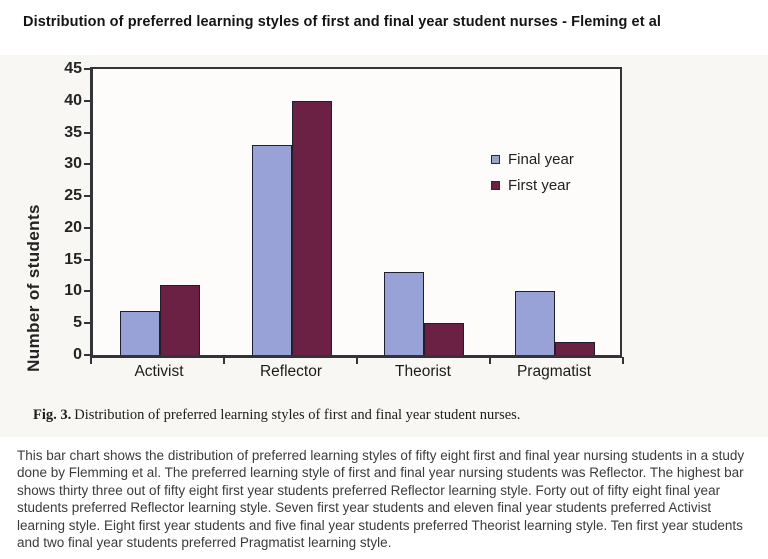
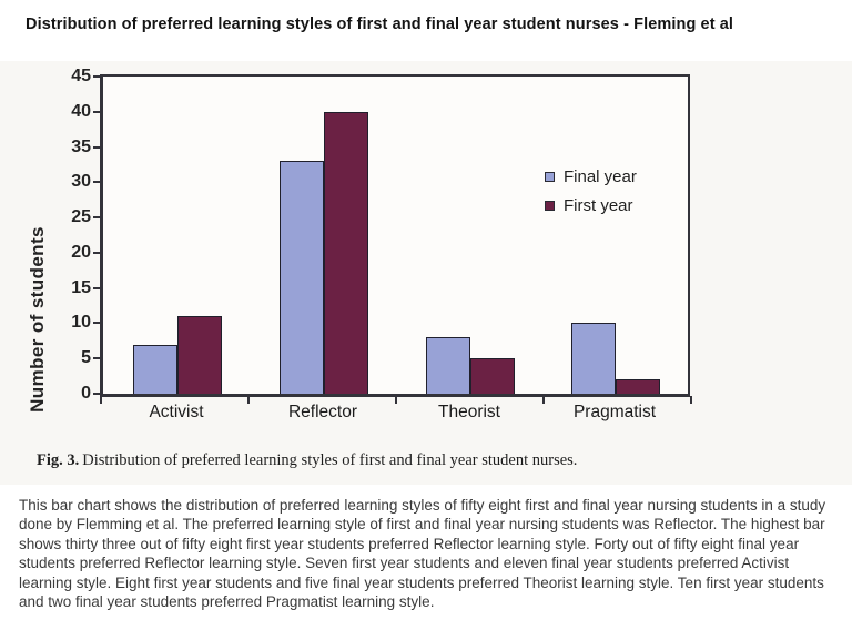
Final year/Theorist: 13 -> 8
